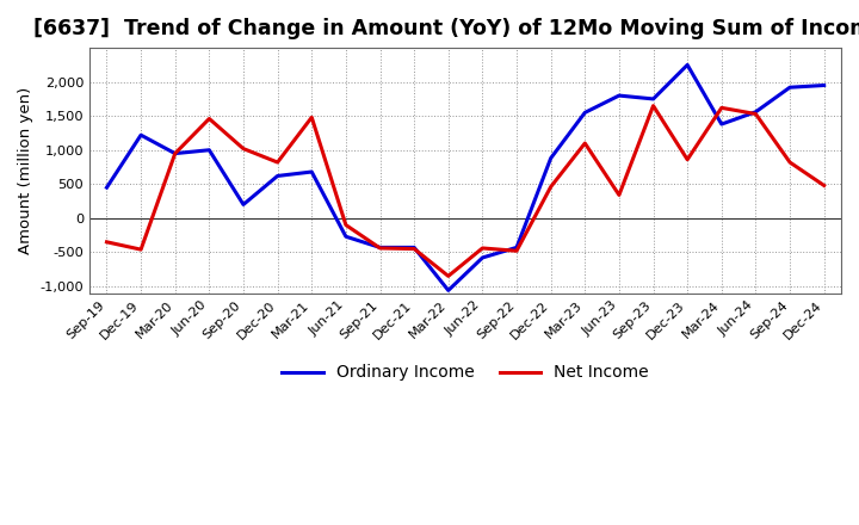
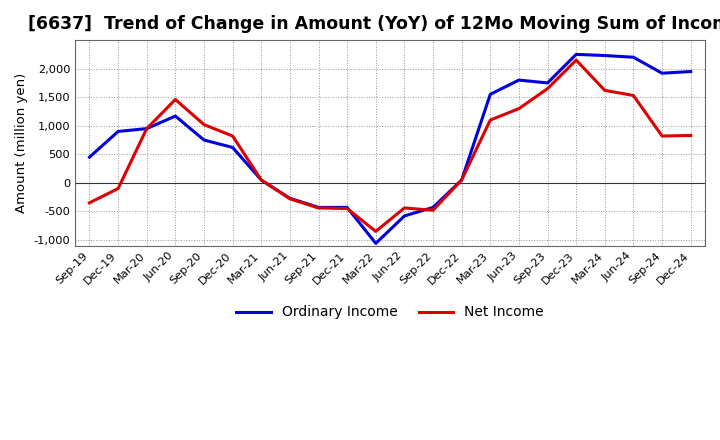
Ordinary Income/Dec-19: 1,220 -> 900
Net Income/Dec-19: -460 -> -100
Ordinary Income/Jun-20: 1,000 -> 1,170
Ordinary Income/Sep-20: 200 -> 750
Ordinary Income/Mar-21: 680 -> 50
Net Income/Mar-21: 1,480 -> 50
Net Income/Jun-21: -100 -> -280
Ordinary Income/Dec-22: 880 -> 50
Net Income/Dec-22: 460 -> 50
Net Income/Jun-23: 340 -> 1,300
Net Income/Dec-23: 860 -> 2,150
Ordinary Income/Mar-24: 1,380 -> 2,230
Ordinary Income/Jun-24: 1,560 -> 2,200
Net Income/Dec-24: 480 -> 830
